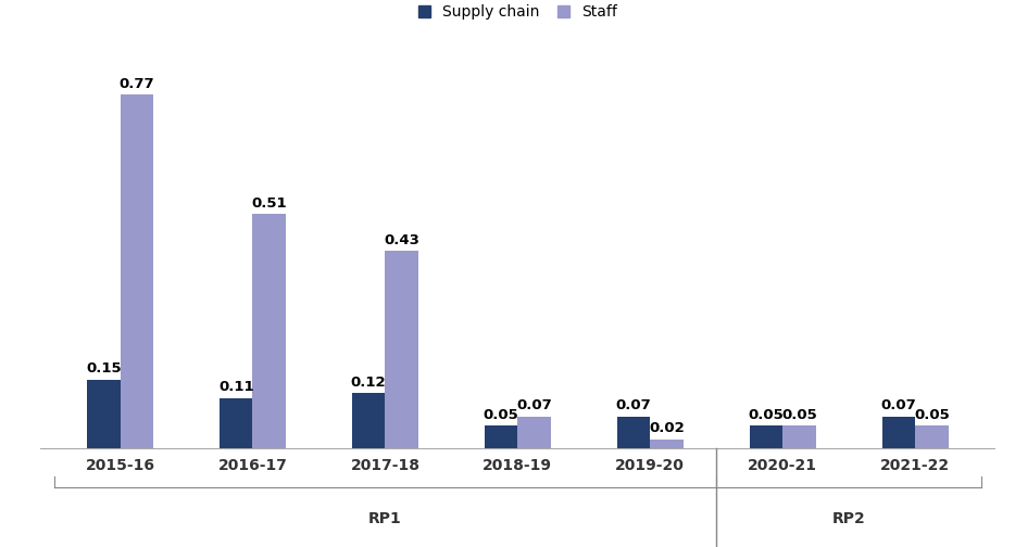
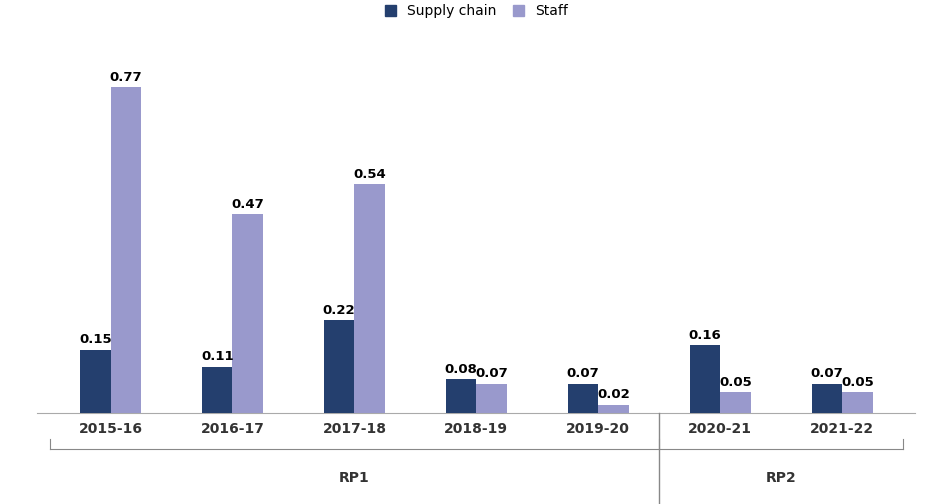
Staff/2016-17: 0.51 -> 0.47
Supply chain/2017-18: 0.12 -> 0.22
Staff/2017-18: 0.43 -> 0.54
Supply chain/2018-19: 0.05 -> 0.08
Supply chain/2020-21: 0.05 -> 0.16
